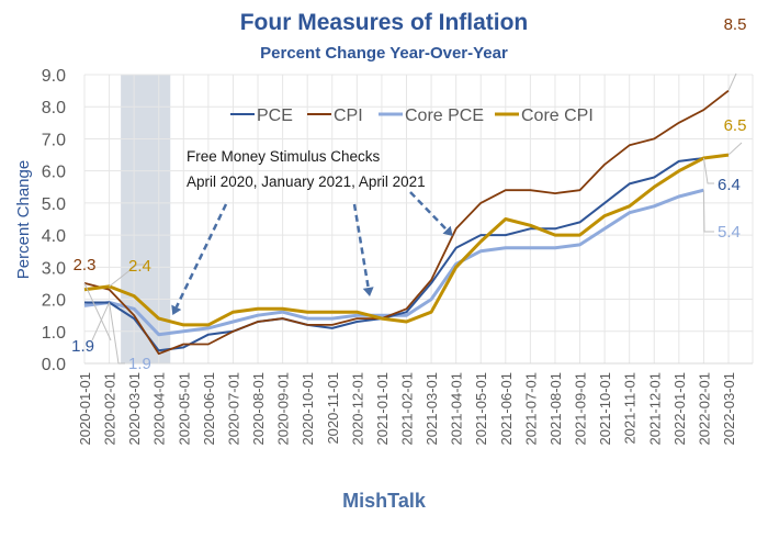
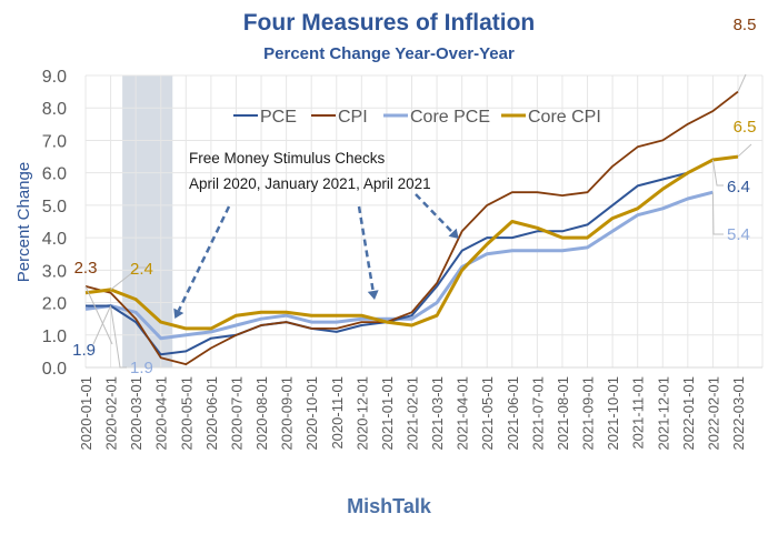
CPI/2020-05-01: 0.6 -> 0.1
PCE/2022-01-01: 6.3 -> 6.0
